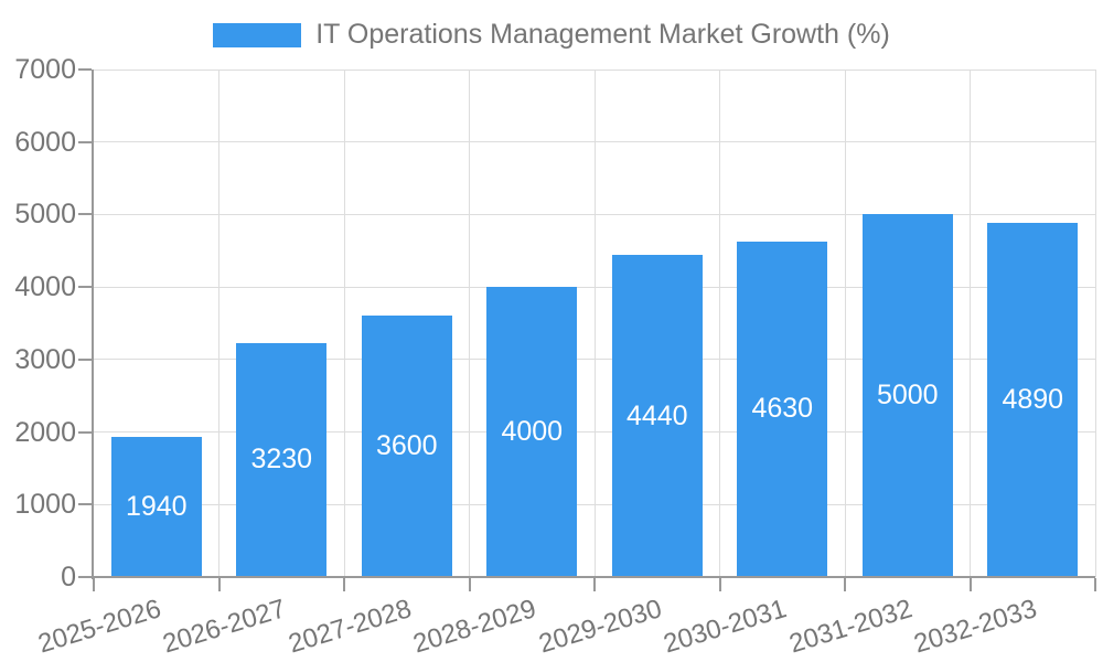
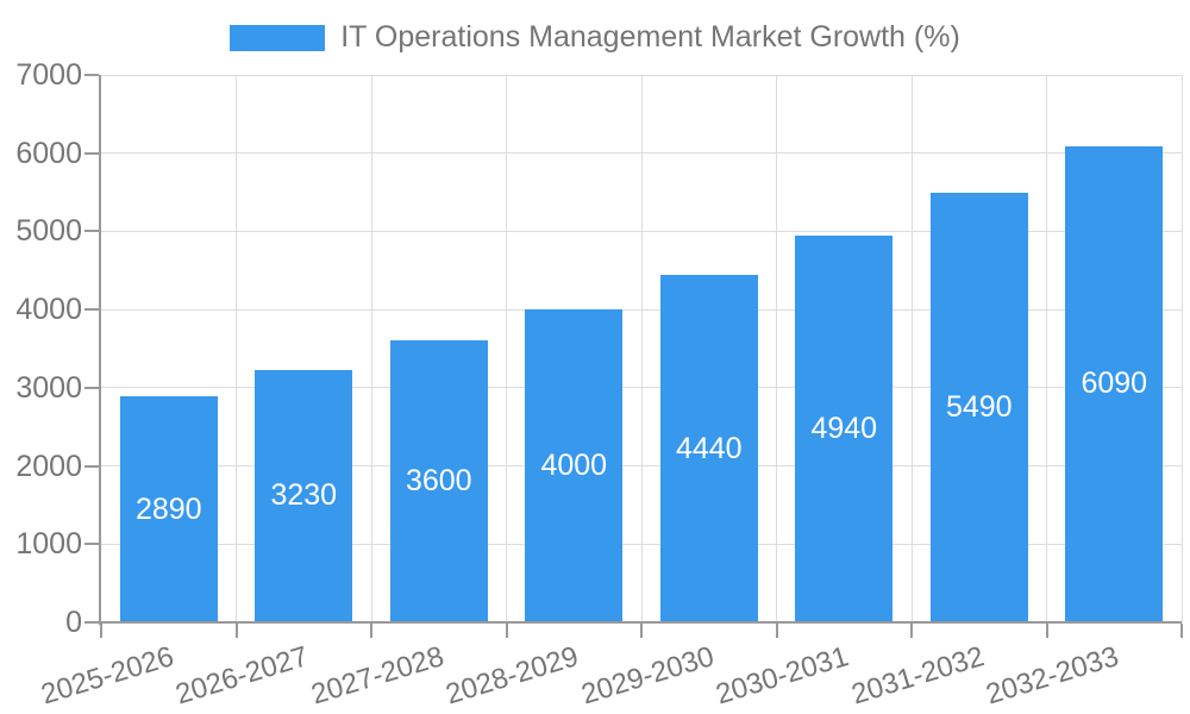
2025-2026: 1940 -> 2890
2030-2031: 4630 -> 4940
2031-2032: 5000 -> 5490
2032-2033: 4890 -> 6090
